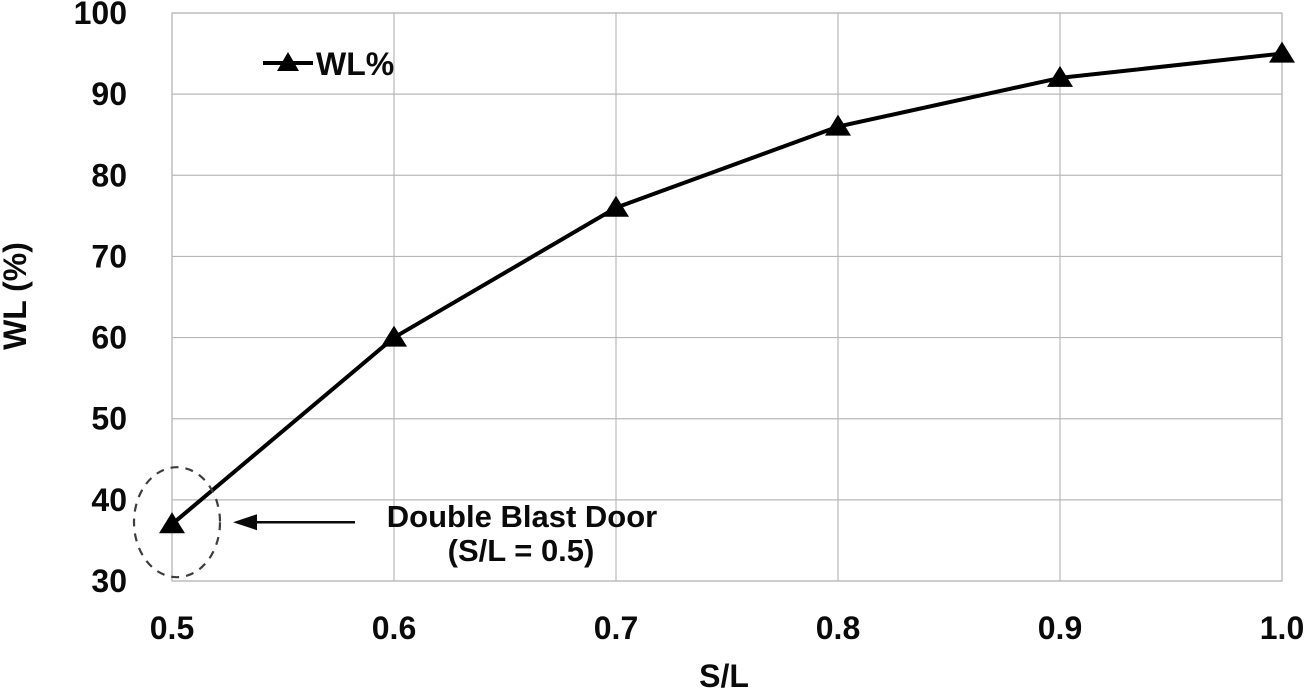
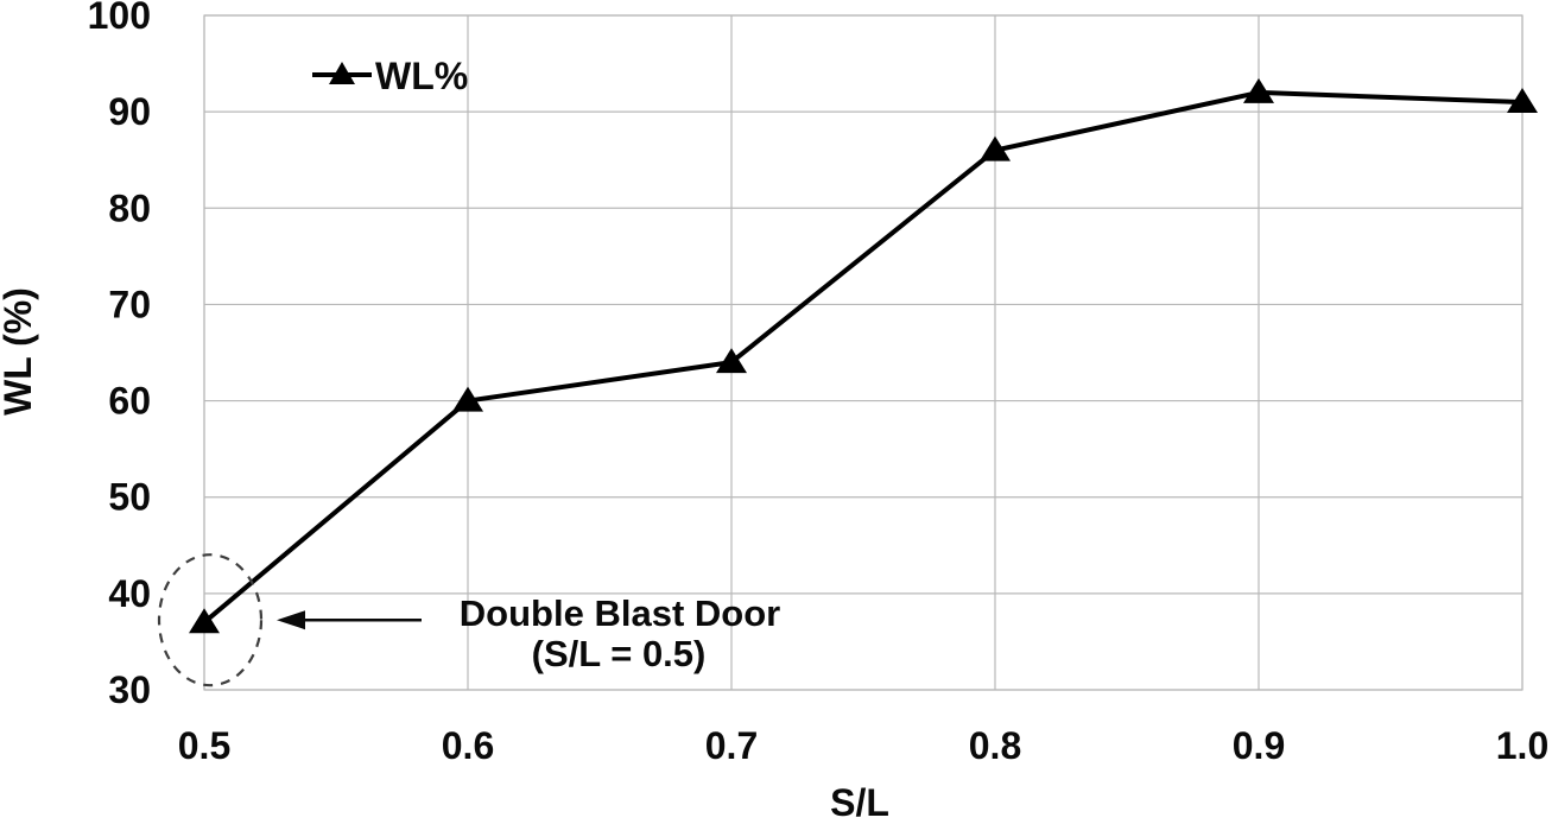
0.7: 76 -> 64
1.0: 95 -> 91
